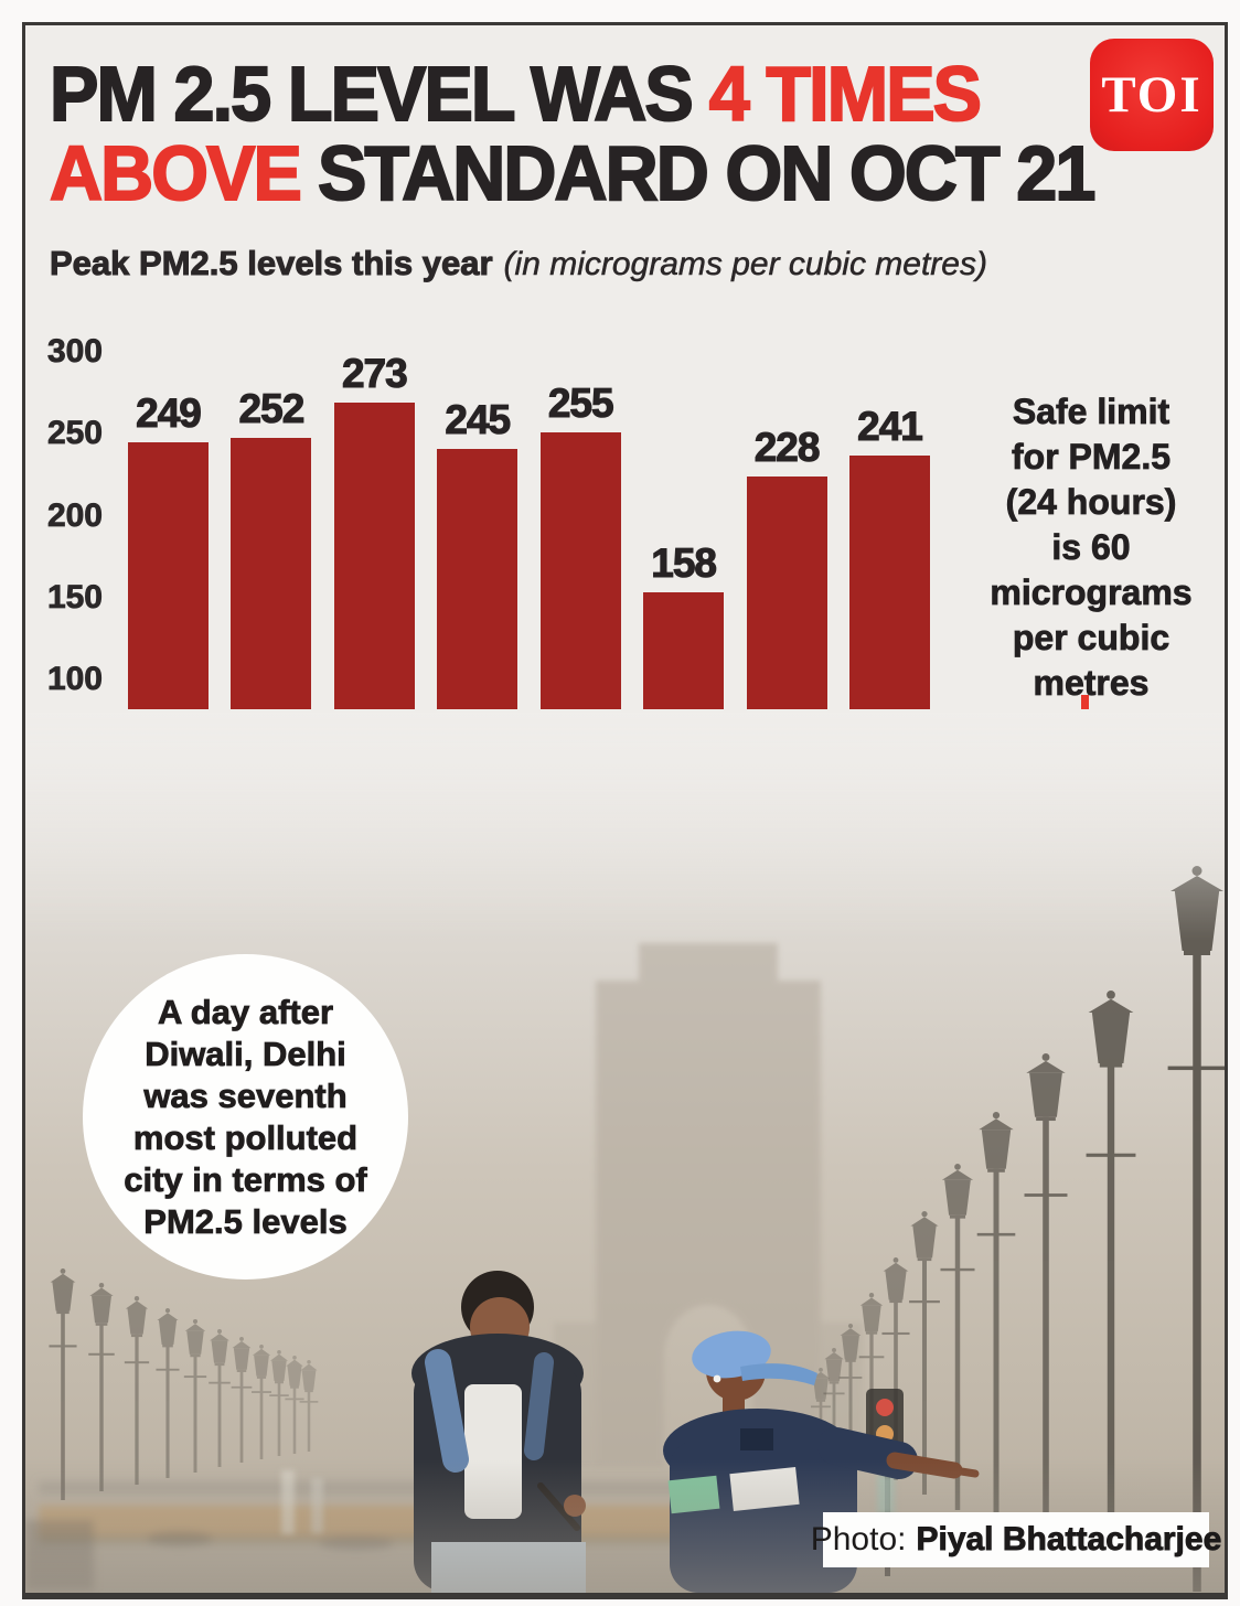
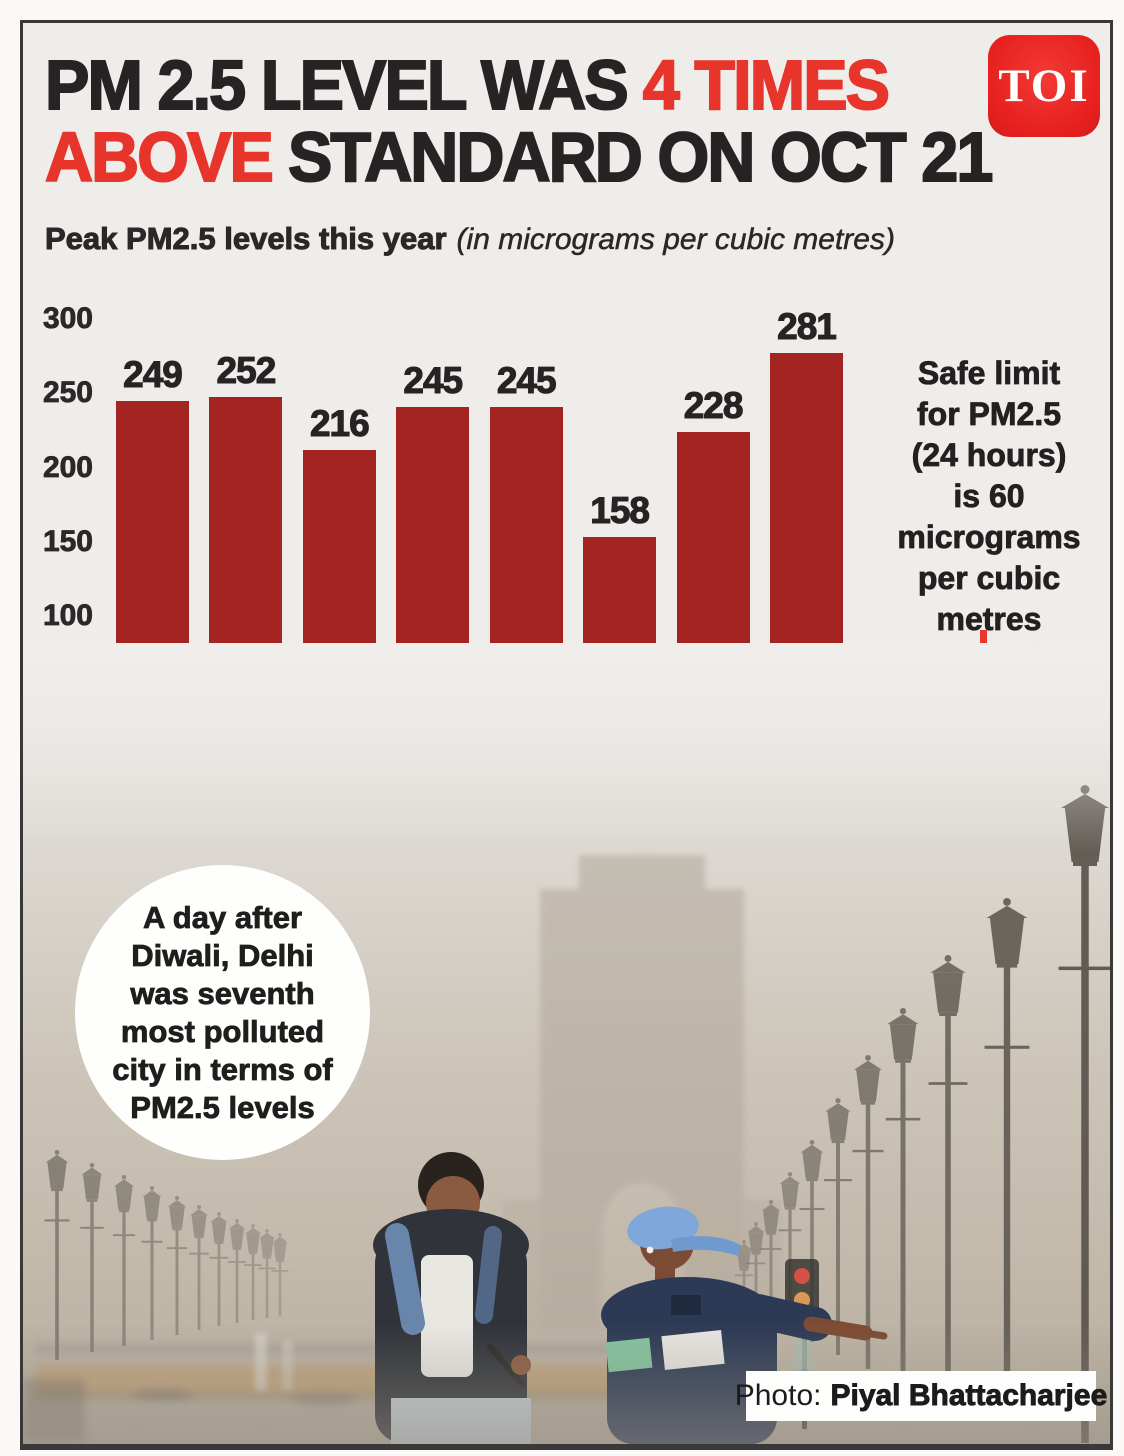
Jan 9: 273 -> 216
Jan 15: 255 -> 245
Oct 21: 241 -> 281
